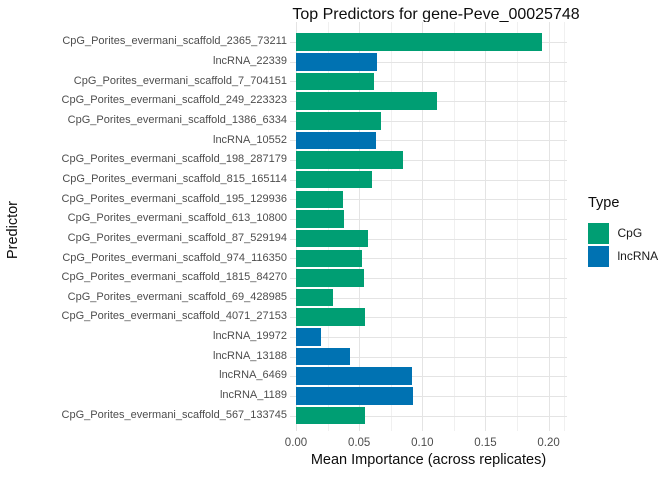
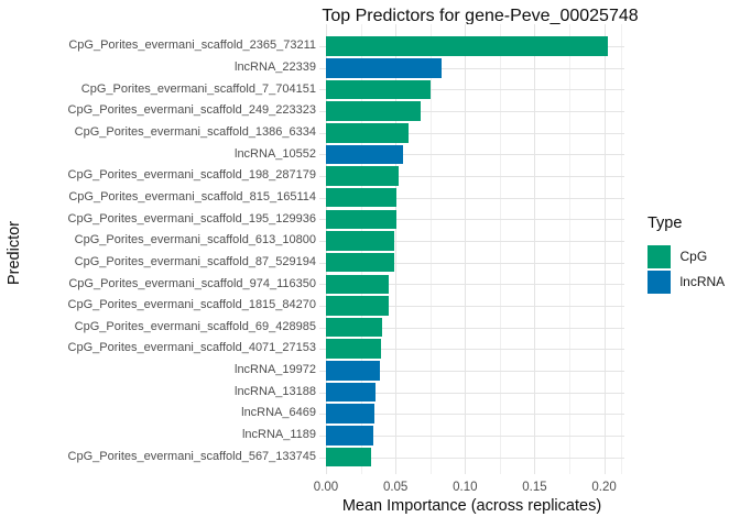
CpG_Porites_evermani_scaffold_2365_73211: 0.195 -> 0.203
lncRNA_22339: 0.064 -> 0.084
CpG_Porites_evermani_scaffold_7_704151: 0.062 -> 0.075
CpG_Porites_evermani_scaffold_249_223323: 0.112 -> 0.068
CpG_Porites_evermani_scaffold_1386_6334: 0.067 -> 0.059
lncRNA_10552: 0.063 -> 0.056
CpG_Porites_evermani_scaffold_198_287179: 0.085 -> 0.052
CpG_Porites_evermani_scaffold_815_165114: 0.060 -> 0.051
CpG_Porites_evermani_scaffold_195_129936: 0.037 -> 0.050
CpG_Porites_evermani_scaffold_613_10800: 0.038 -> 0.049
CpG_Porites_evermani_scaffold_87_529194: 0.057 -> 0.049
CpG_Porites_evermani_scaffold_974_116350: 0.052 -> 0.045
CpG_Porites_evermani_scaffold_1815_84270: 0.054 -> 0.045
CpG_Porites_evermani_scaffold_69_428985: 0.029 -> 0.040
CpG_Porites_evermani_scaffold_4071_27153: 0.055 -> 0.039
lncRNA_19972: 0.020 -> 0.039
lncRNA_13188: 0.043 -> 0.035
lncRNA_6469: 0.092 -> 0.035
lncRNA_1189: 0.093 -> 0.034
CpG_Porites_evermani_scaffold_567_133745: 0.055 -> 0.032
